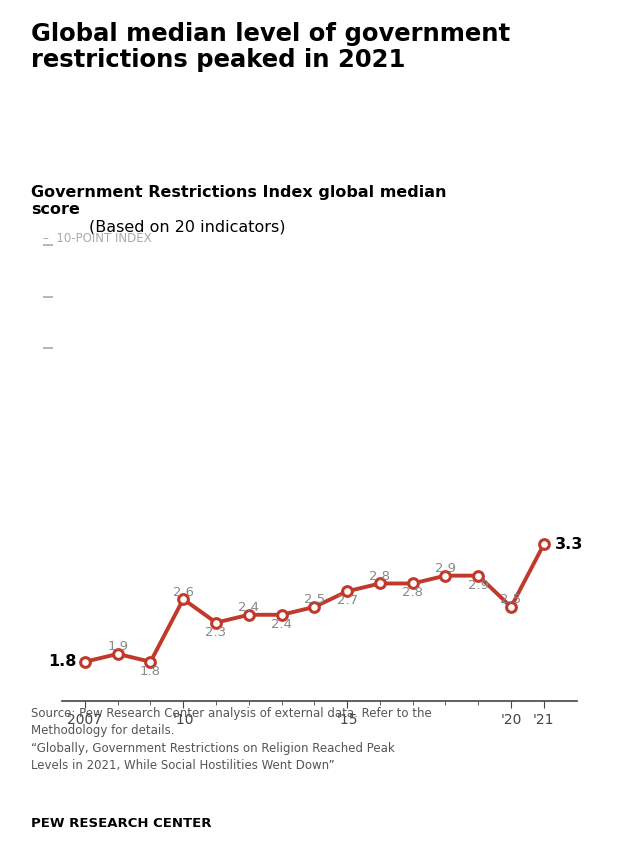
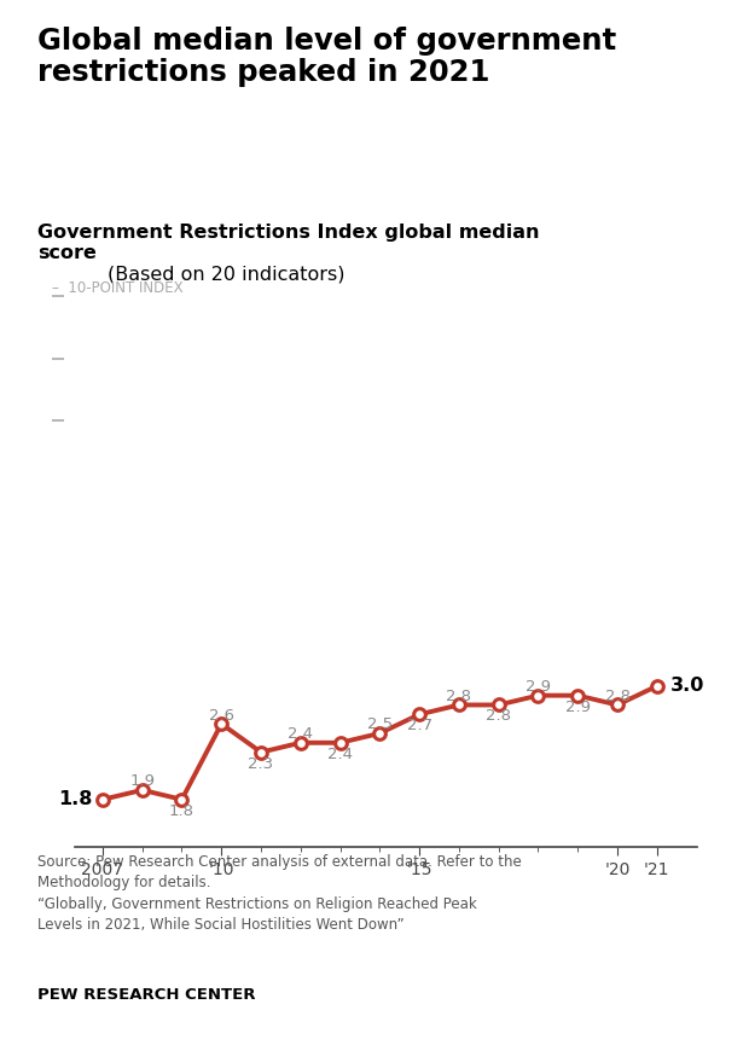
'20: 2.5 -> 2.8
'21: 3.3 -> 3.0
